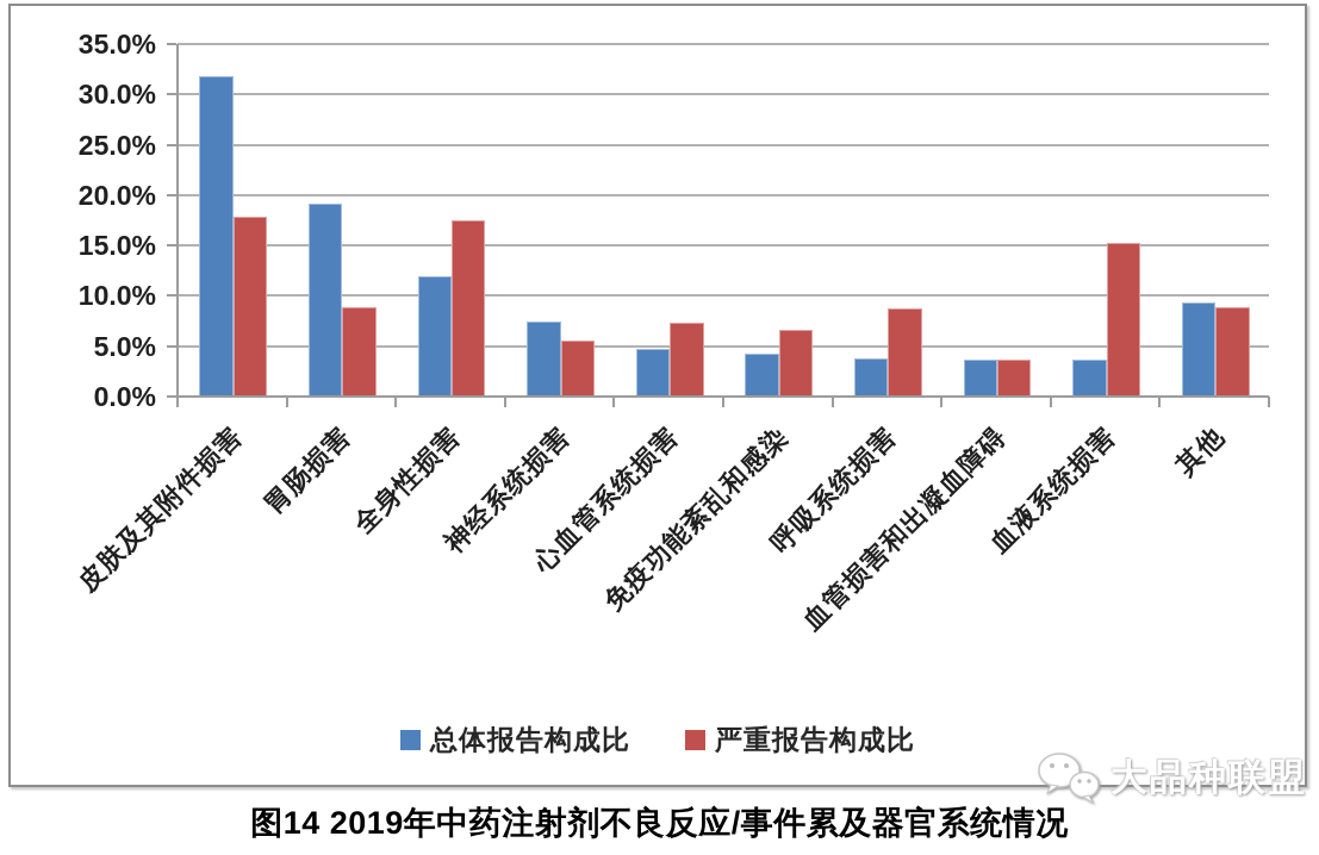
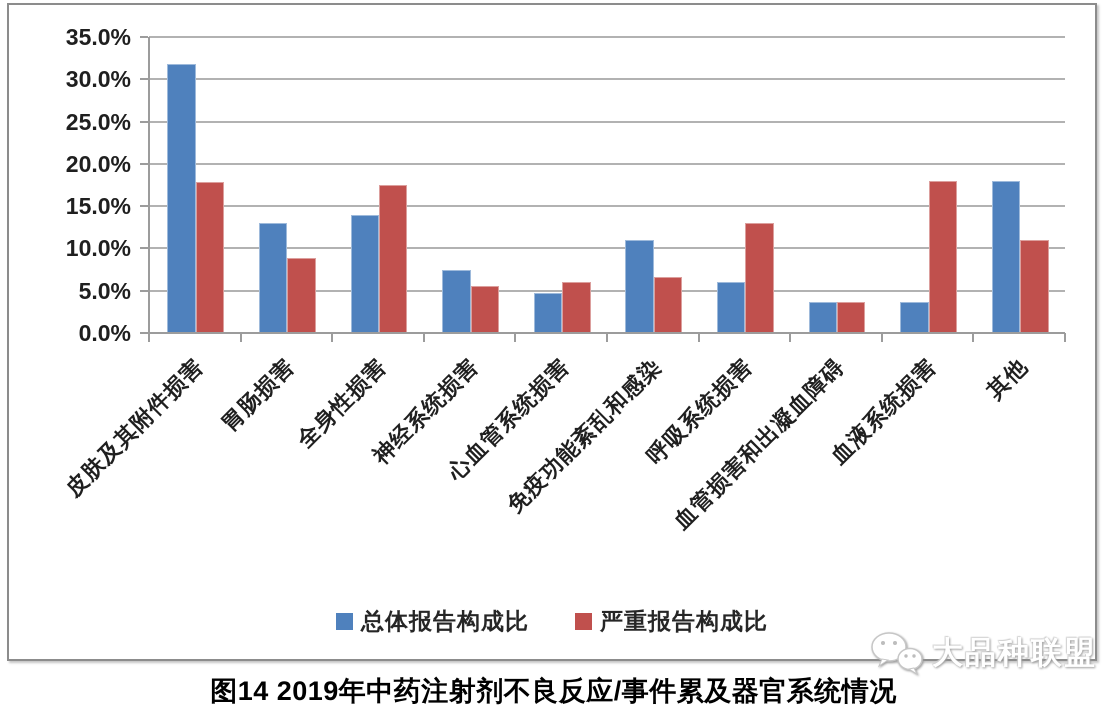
总体报告构成比/胃肠损害: 19% -> 13%
总体报告构成比/全身性损害: 12% -> 14%
严重报告构成比/心血管系统损害: 7% -> 6%
总体报告构成比/免疫功能紊乱和感染: 4% -> 11%
总体报告构成比/呼吸系统损害: 4% -> 6%
严重报告构成比/呼吸系统损害: 9% -> 13%
严重报告构成比/血液系统损害: 15% -> 18%
总体报告构成比/其他: 9% -> 18%
严重报告构成比/其他: 9% -> 11%
